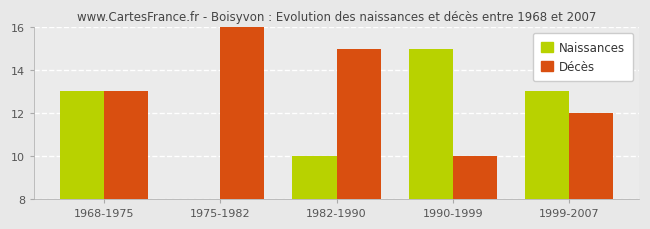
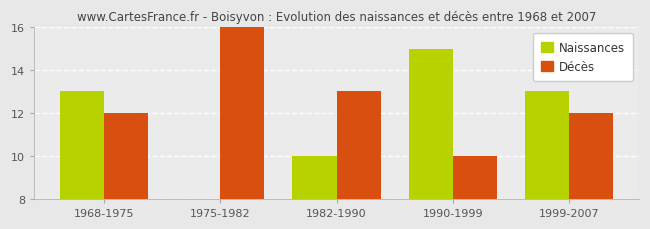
Décès/1968-1975: 13 -> 12
Décès/1982-1990: 15 -> 13
